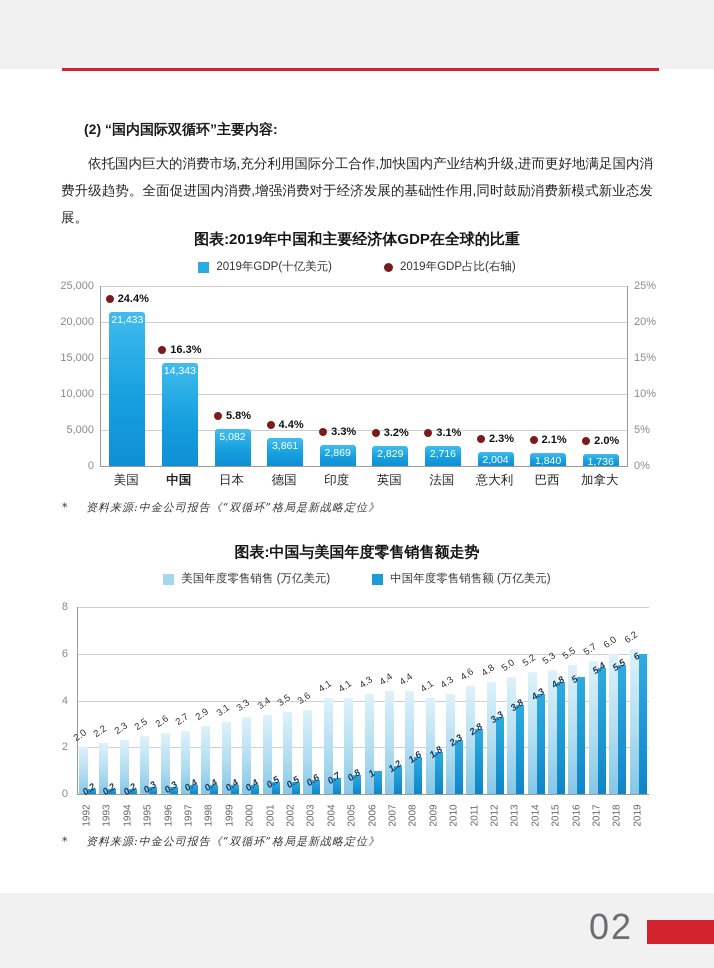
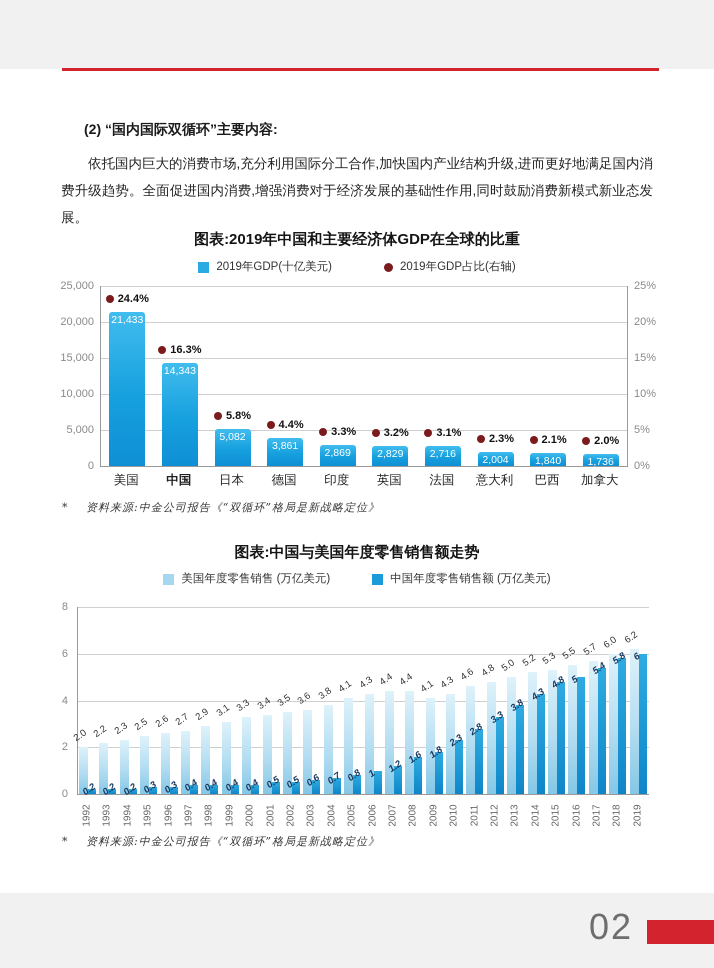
图表:中国与美国年度零售销售额走势/美国年度零售销售 (万亿美元)/2004: 4.1 -> 3.8
图表:中国与美国年度零售销售额走势/中国年度零售销售额 (万亿美元)/2018: 5.5 -> 5.8
